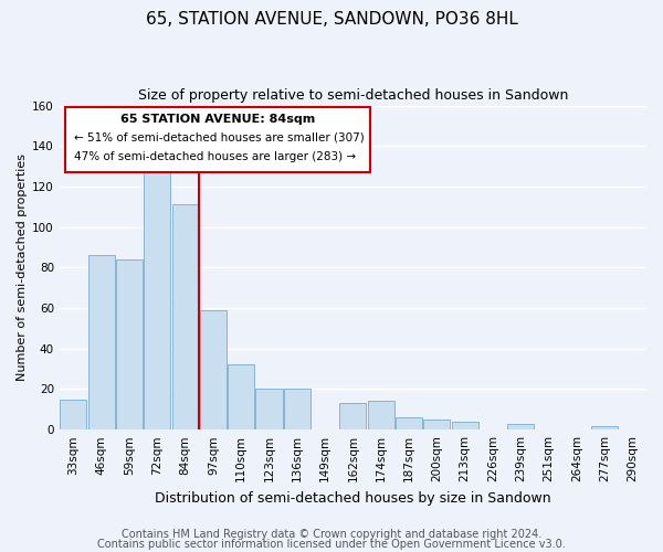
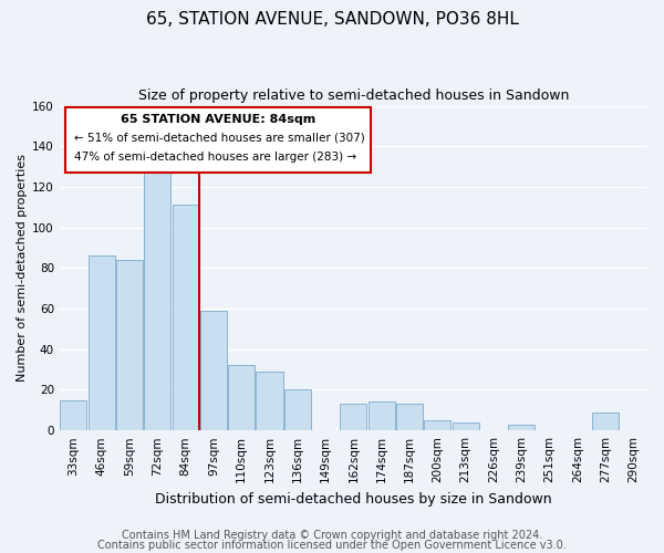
123sqm: 20 -> 29
187sqm: 6 -> 13
277sqm: 2 -> 9
